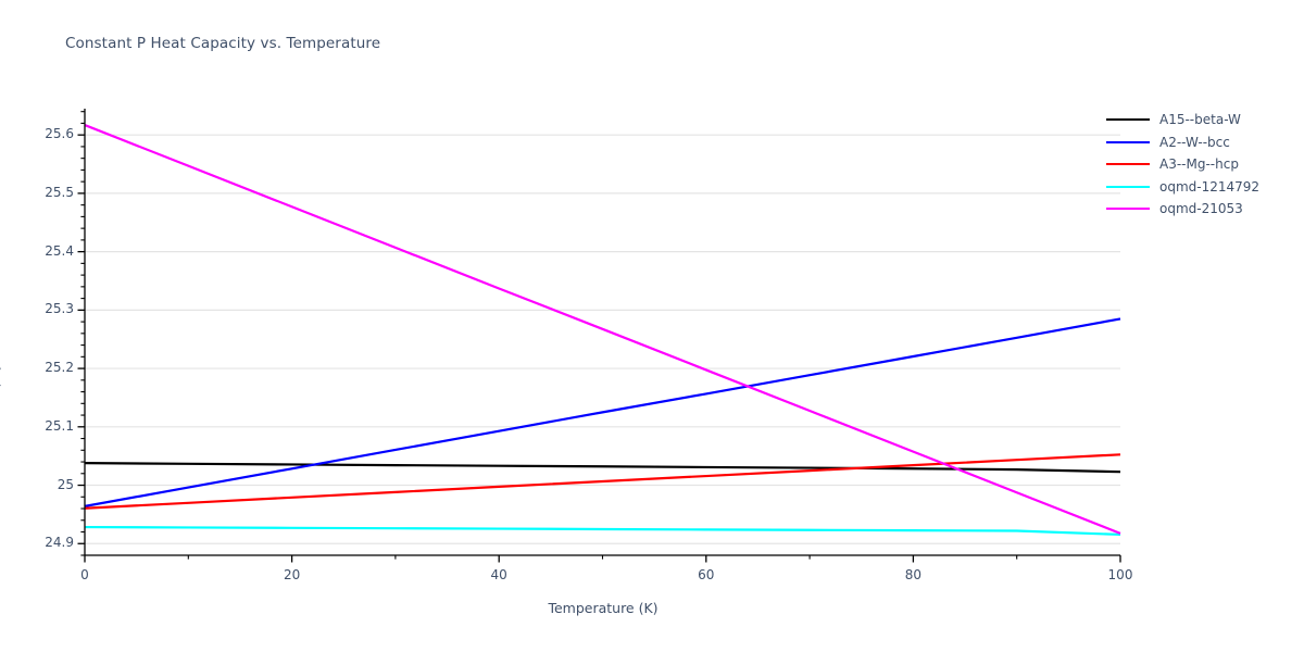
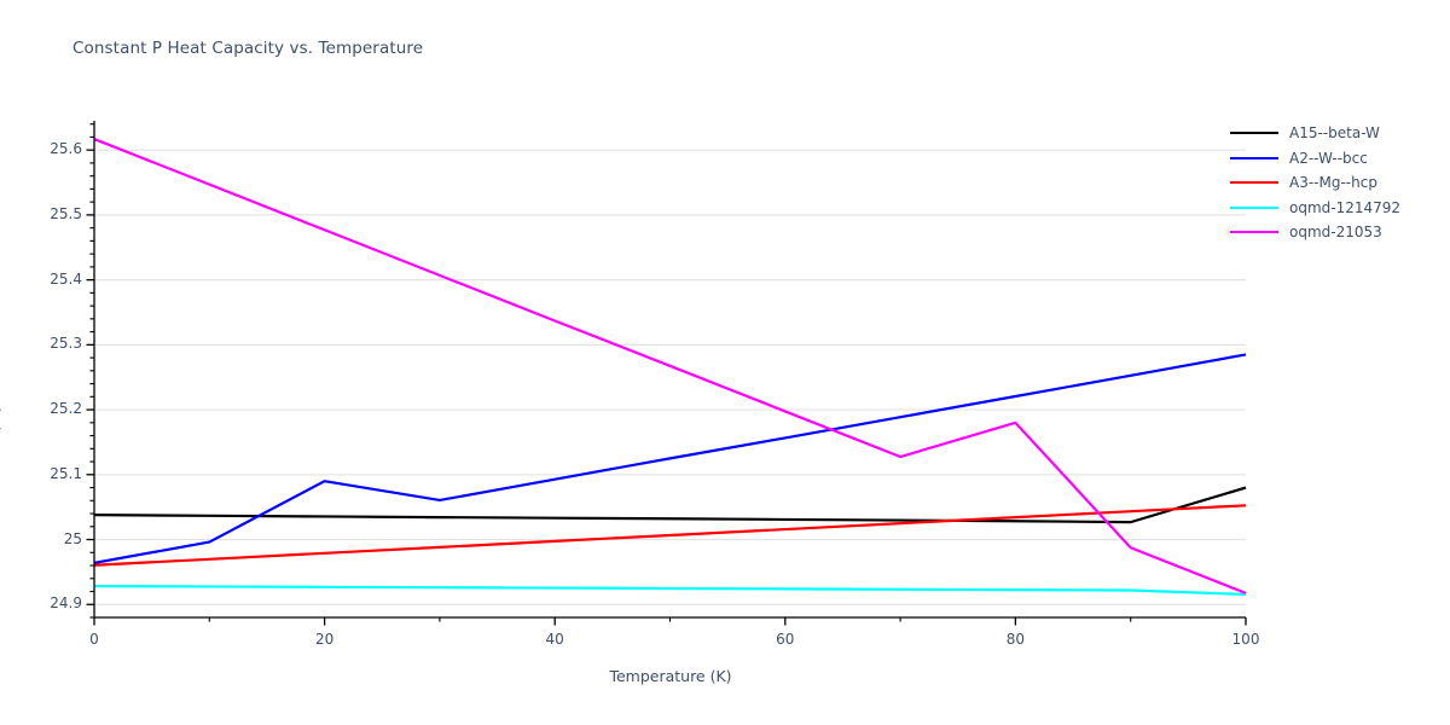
A2--W--bcc/20: 25.03 -> 25.09
oqmd-21053/80: 25.06 -> 25.18
A15--beta-W/100: 25.02 -> 25.08
